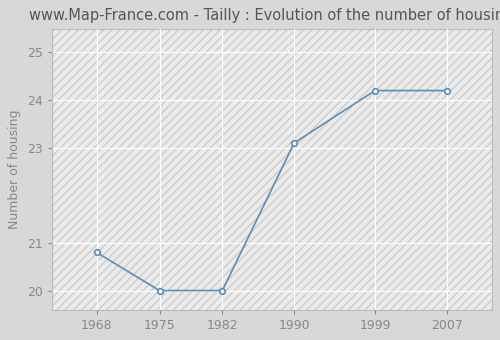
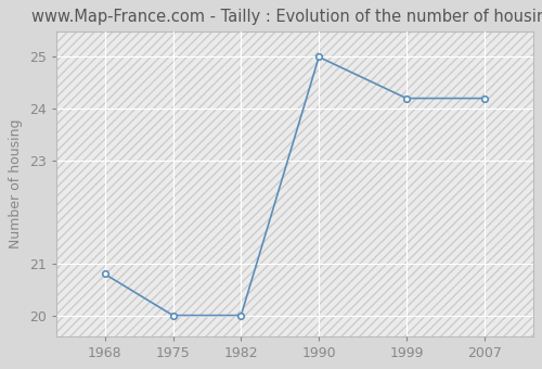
1990: 23.1 -> 25.0
